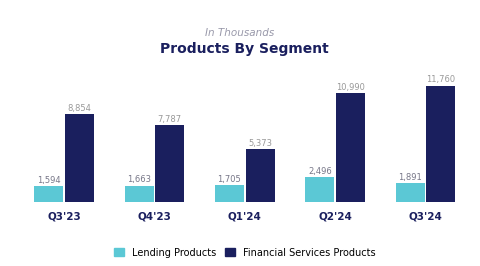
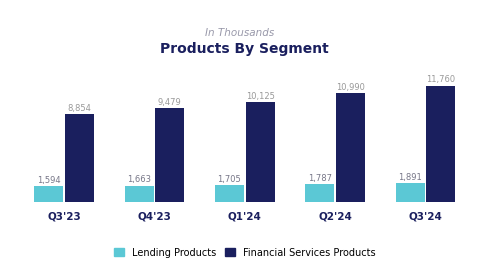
Financial Services Products/Q4'23: 7,787 -> 9,479
Financial Services Products/Q1'24: 5,373 -> 10,125
Lending Products/Q2'24: 2,496 -> 1,787
